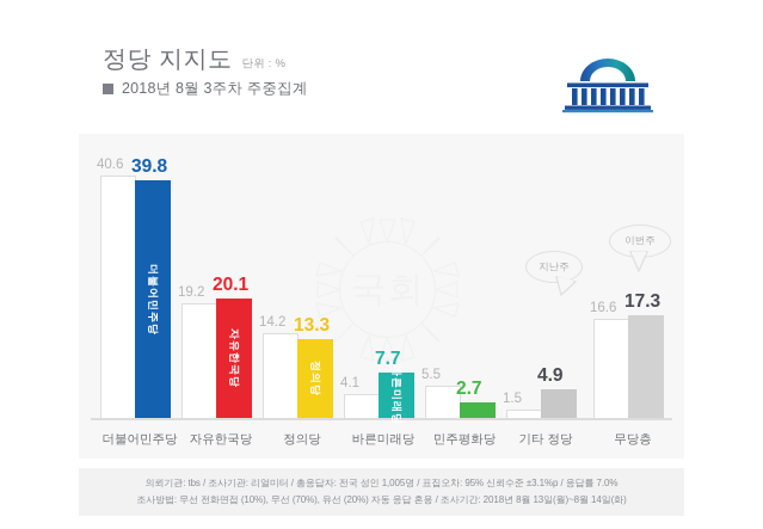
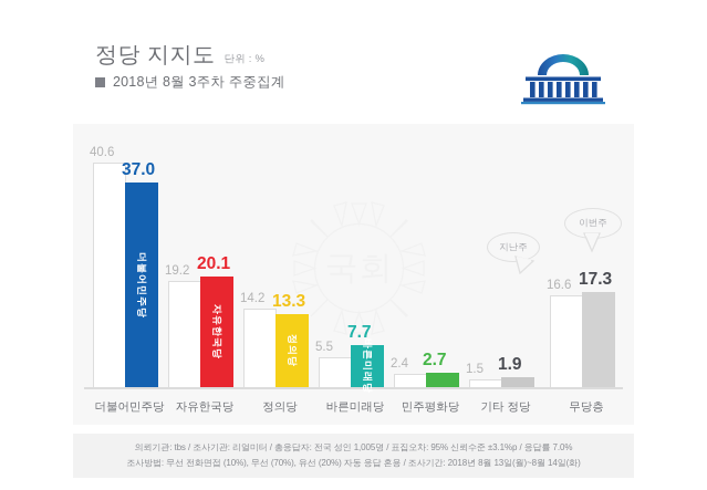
이번주/더불어민주당: 39.8 -> 37.0
지난주/바른미래당: 4.1 -> 5.5
지난주/민주평화당: 5.5 -> 2.4
이번주/기타 정당: 4.9 -> 1.9
